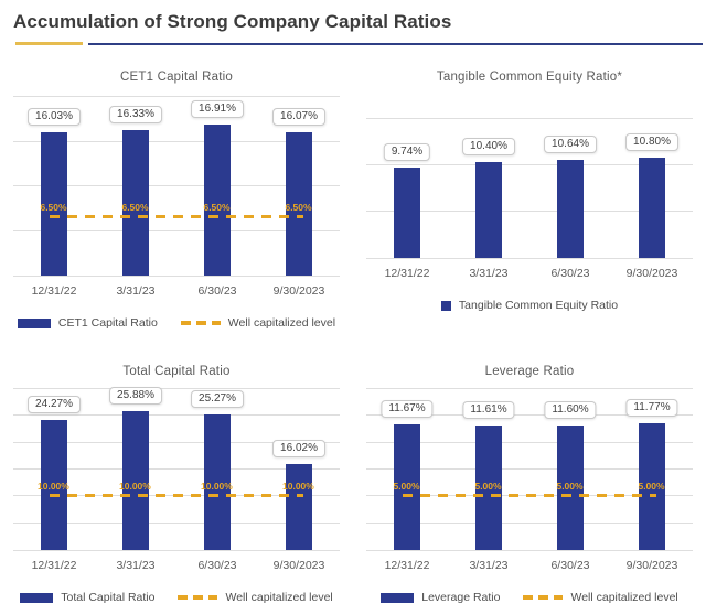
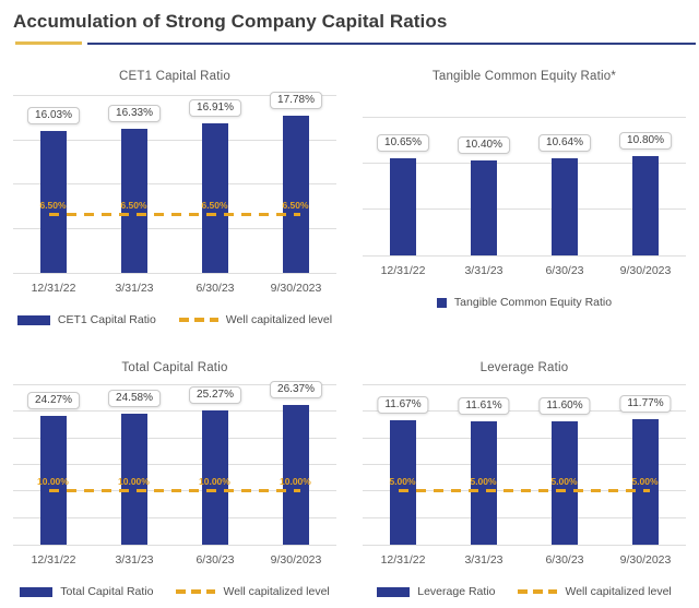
CET1 Capital Ratio/9/30/2023: 16.07% -> 17.78%
Tangible Common Equity Ratio*/12/31/22: 9.74% -> 10.65%
Total Capital Ratio/3/31/23: 25.88% -> 24.58%
Total Capital Ratio/9/30/2023: 16.02% -> 26.37%
